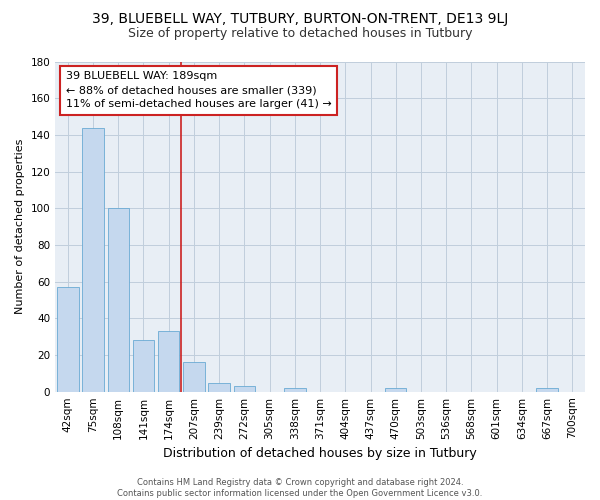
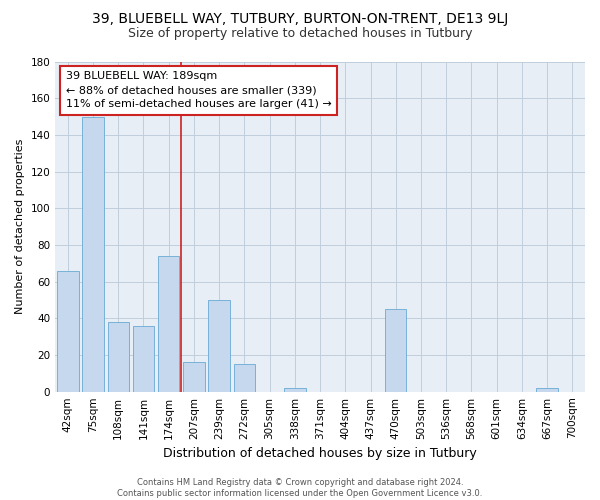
42sqm: 57 -> 66
75sqm: 144 -> 150
108sqm: 100 -> 38
141sqm: 28 -> 36
174sqm: 33 -> 74
239sqm: 5 -> 50
272sqm: 3 -> 15
470sqm: 2 -> 45
